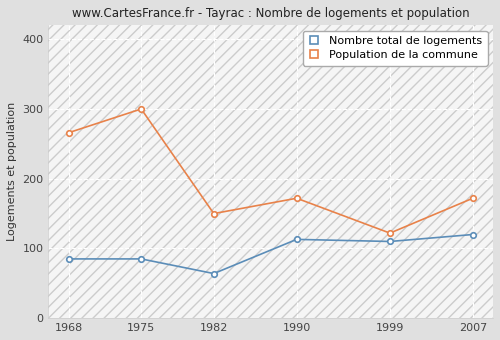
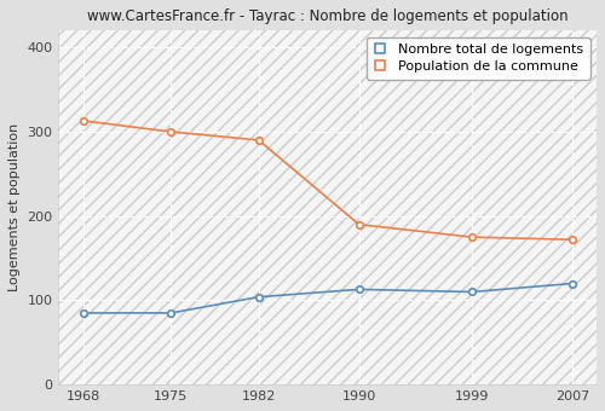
Population de la commune/1968: 266 -> 313
Nombre total de logements/1982: 64 -> 104
Population de la commune/1982: 150 -> 290
Population de la commune/1990: 172 -> 190
Population de la commune/1999: 122 -> 175
